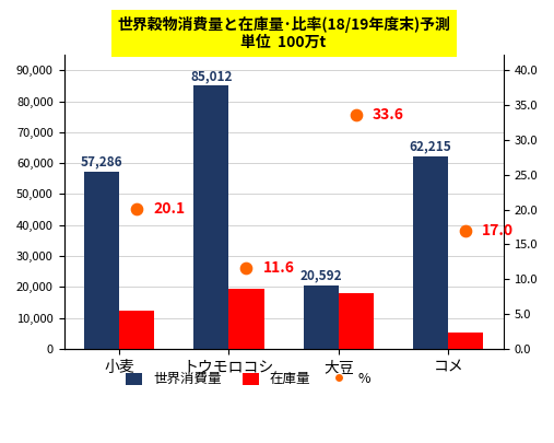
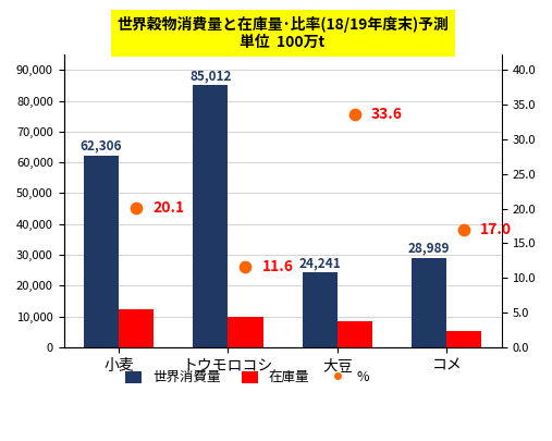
世界消費量/小麦: 57,286 -> 62,306
在庫量/トウモロコシ: 19,500 -> 10,000
世界消費量/大豆: 20,592 -> 24,241
在庫量/大豆: 18,000 -> 8,300
世界消費量/コメ: 62,215 -> 28,989
